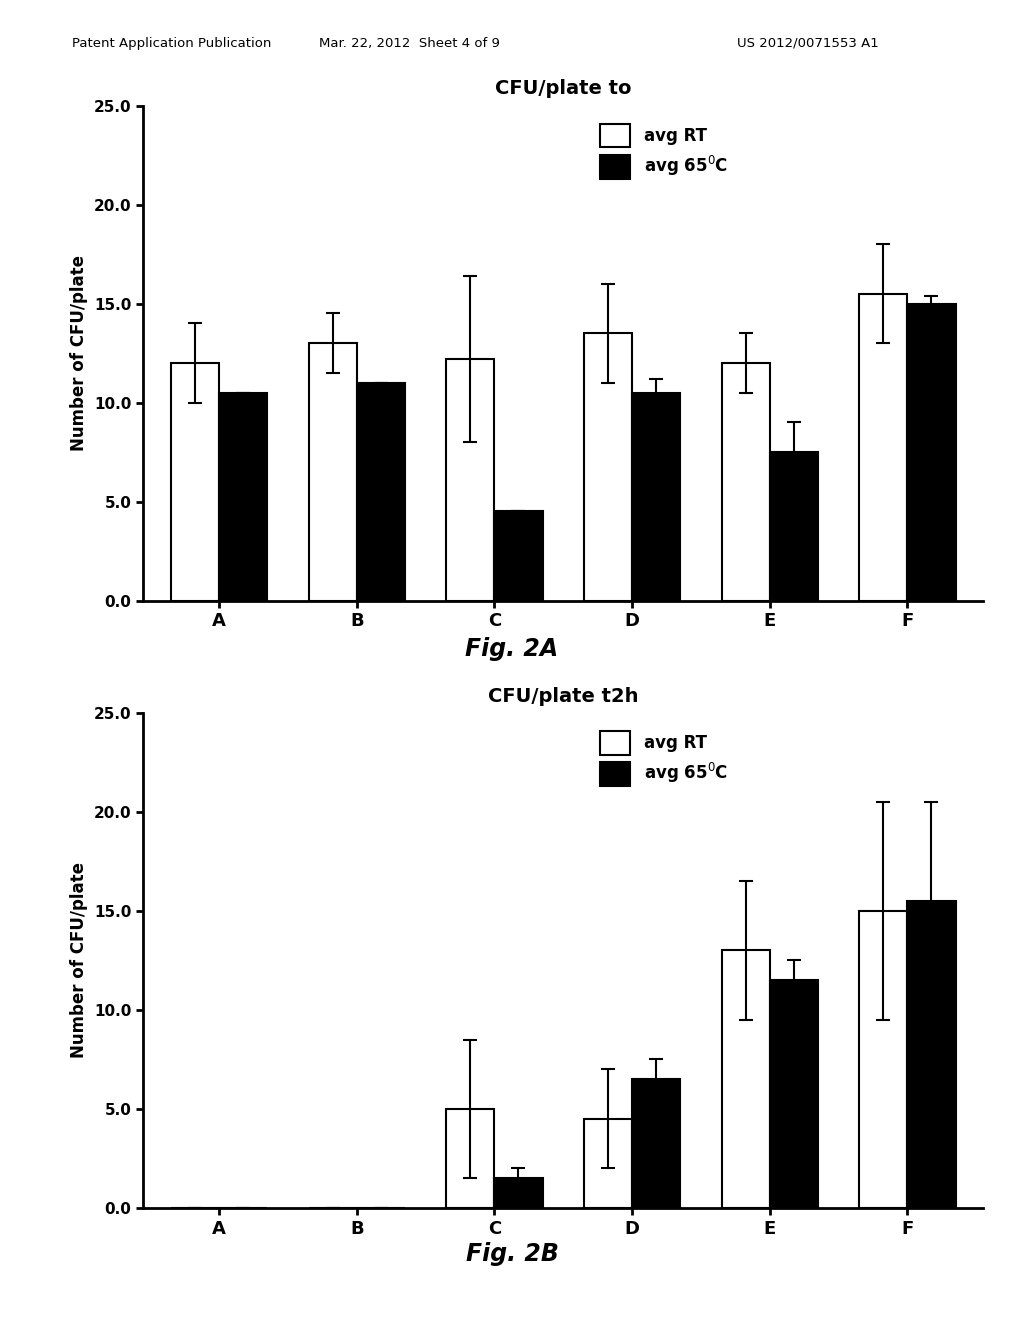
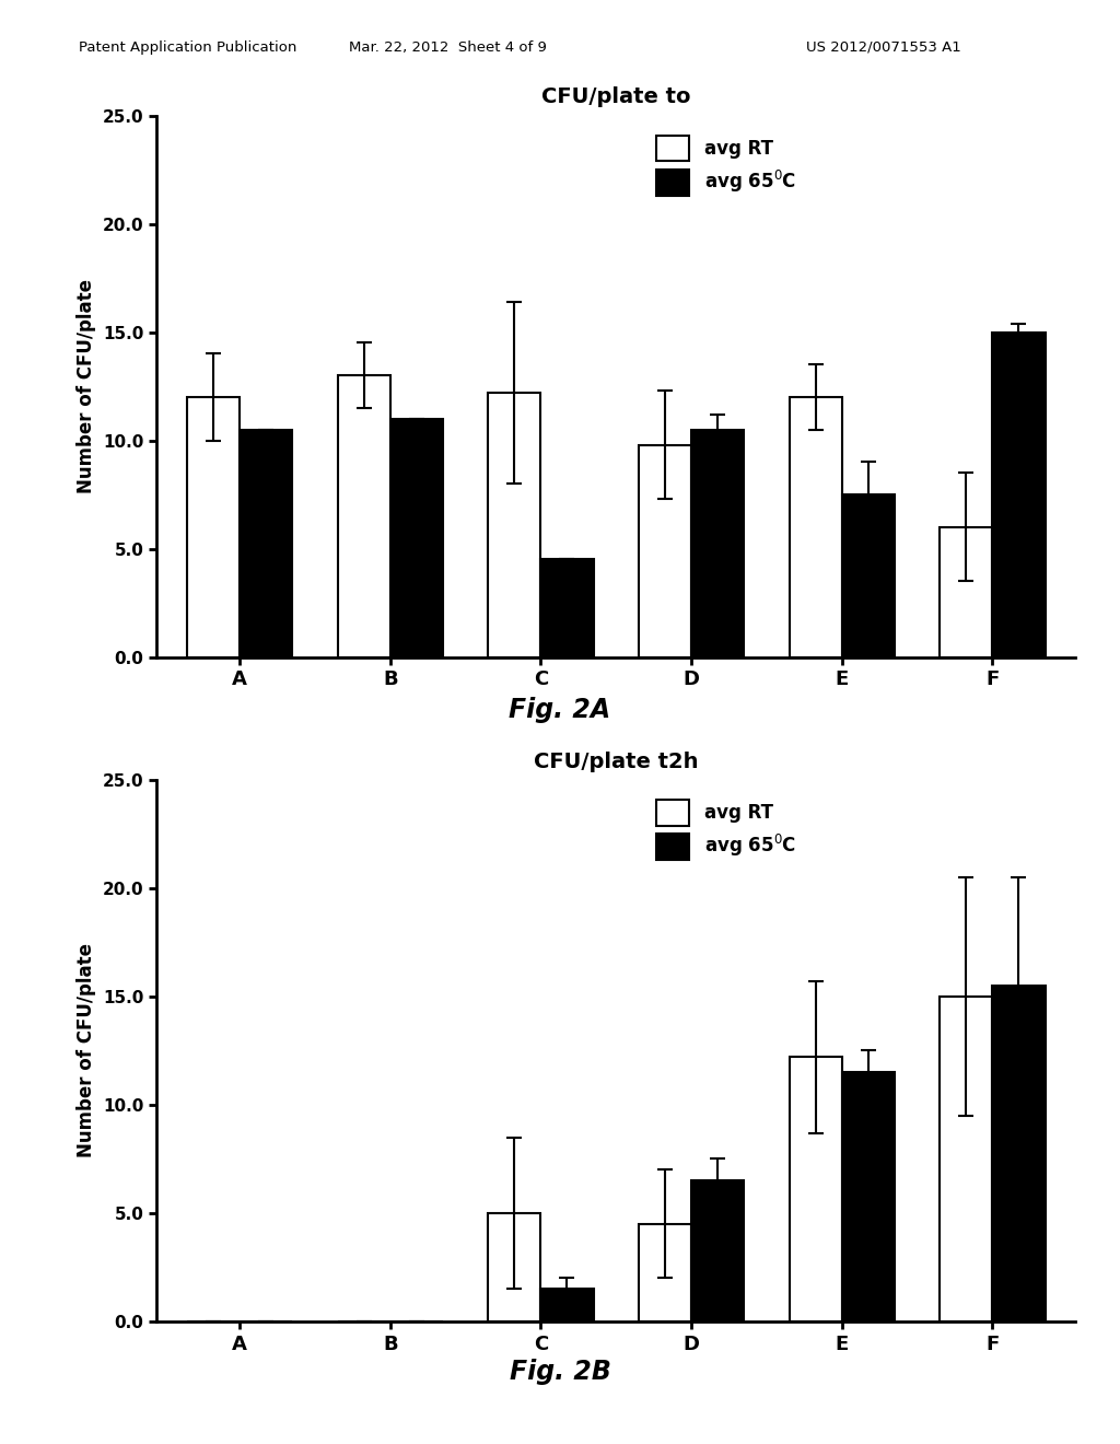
CFU/plate to/avg RT/D: 13.5 -> 9.8
CFU/plate to/avg RT/F: 15.5 -> 6.0
CFU/plate t2h/avg RT/E: 13.0 -> 12.2
